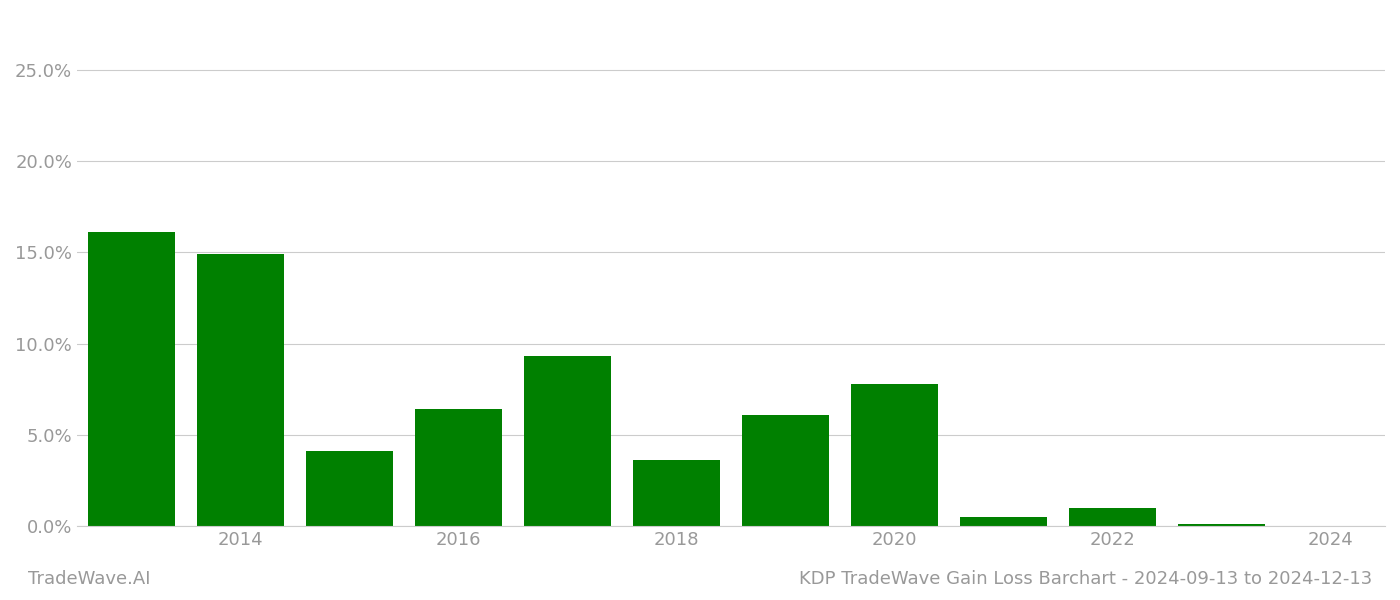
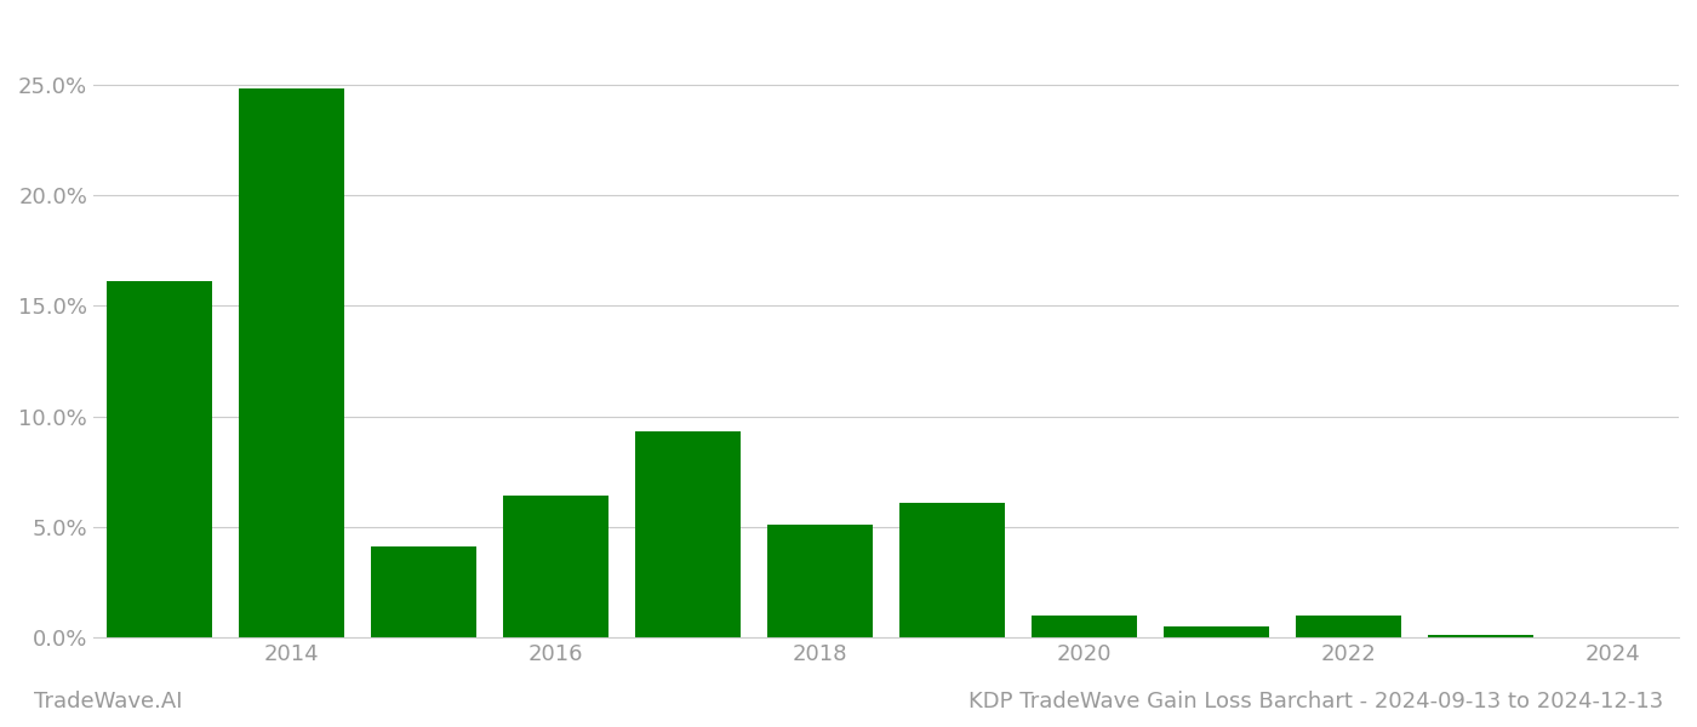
2014: 14.9% -> 24.8%
2018: 3.6% -> 5.1%
2020: 7.8% -> 1.0%
